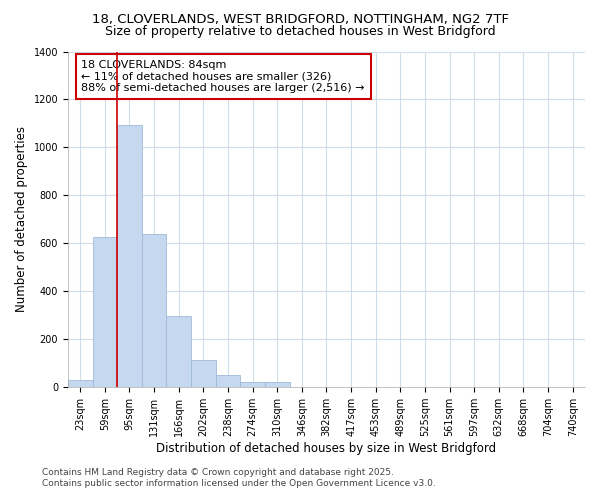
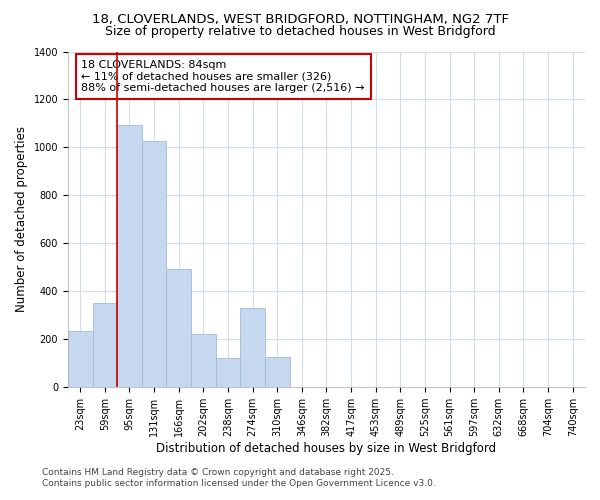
23sqm: 30 -> 235
59sqm: 625 -> 350
131sqm: 640 -> 1025
166sqm: 295 -> 495
202sqm: 115 -> 220
238sqm: 50 -> 120
274sqm: 20 -> 330
310sqm: 20 -> 125
